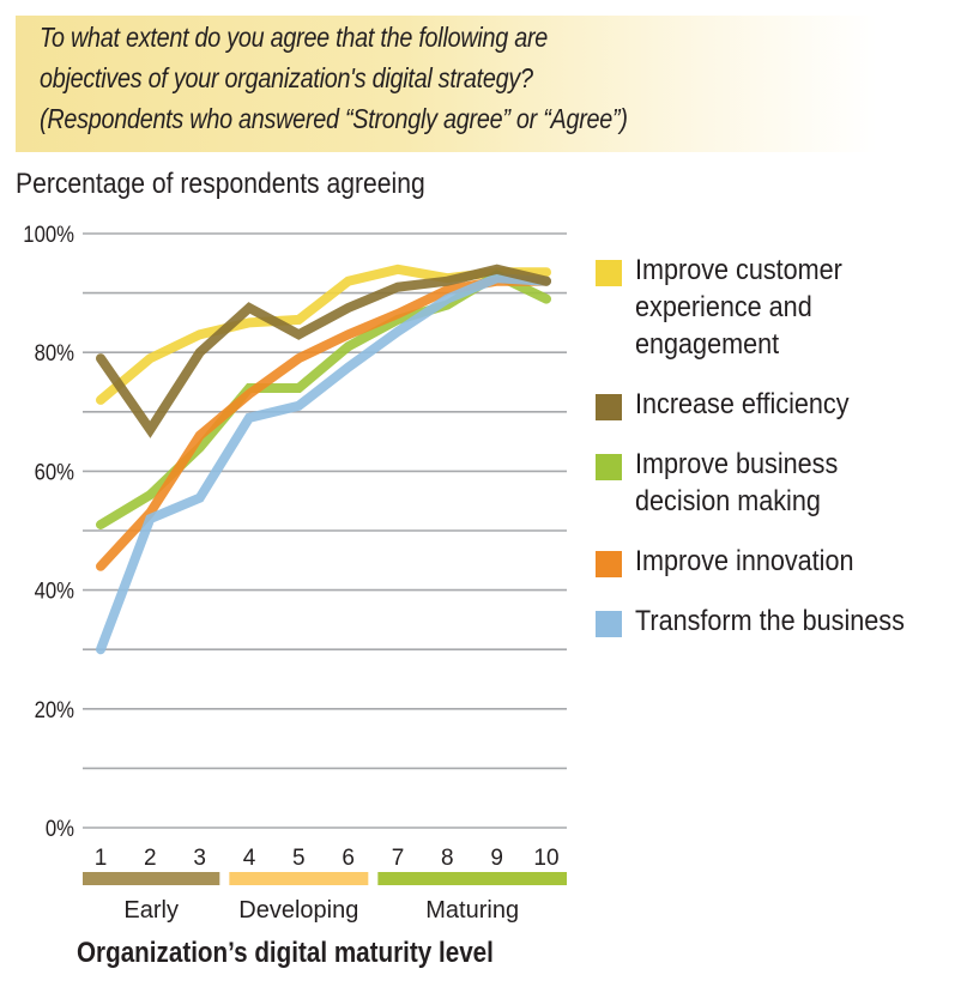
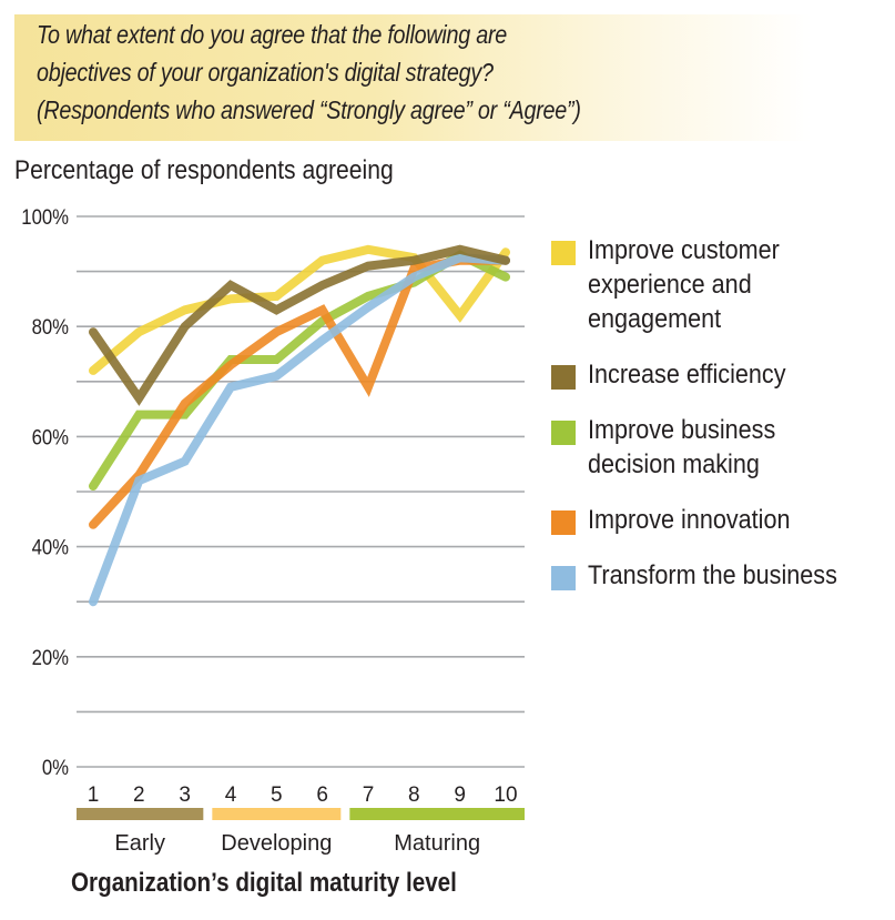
Improve business decision making/2: 56% -> 64%
Improve innovation/7: 86% -> 69%
Improve customer experience and engagement/9: 94% -> 82%
